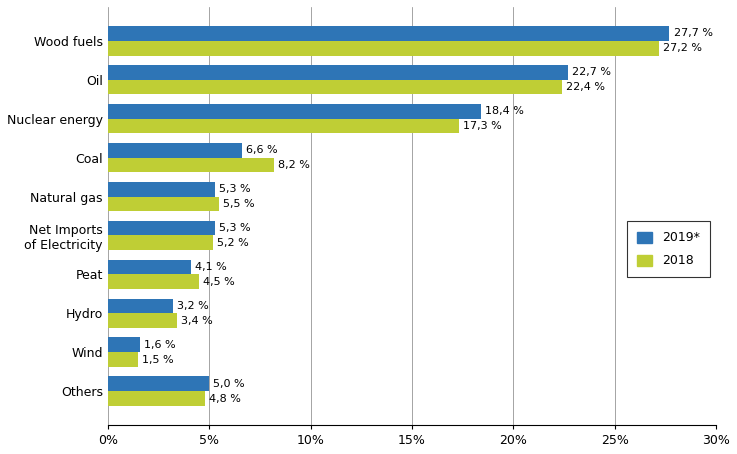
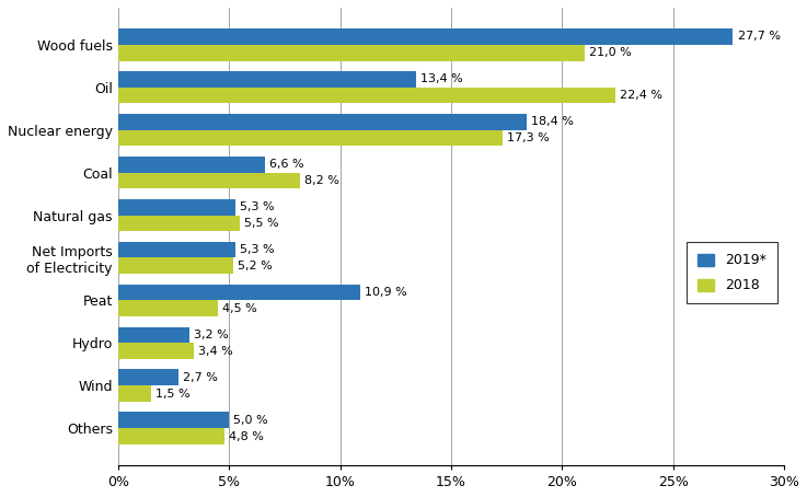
2018/Wood fuels: 27,2 -> 21,0
2019*/Oil: 22,7 -> 13,4
2019*/Peat: 4,1 -> 10,9
2019*/Wind: 1,6 -> 2,7
